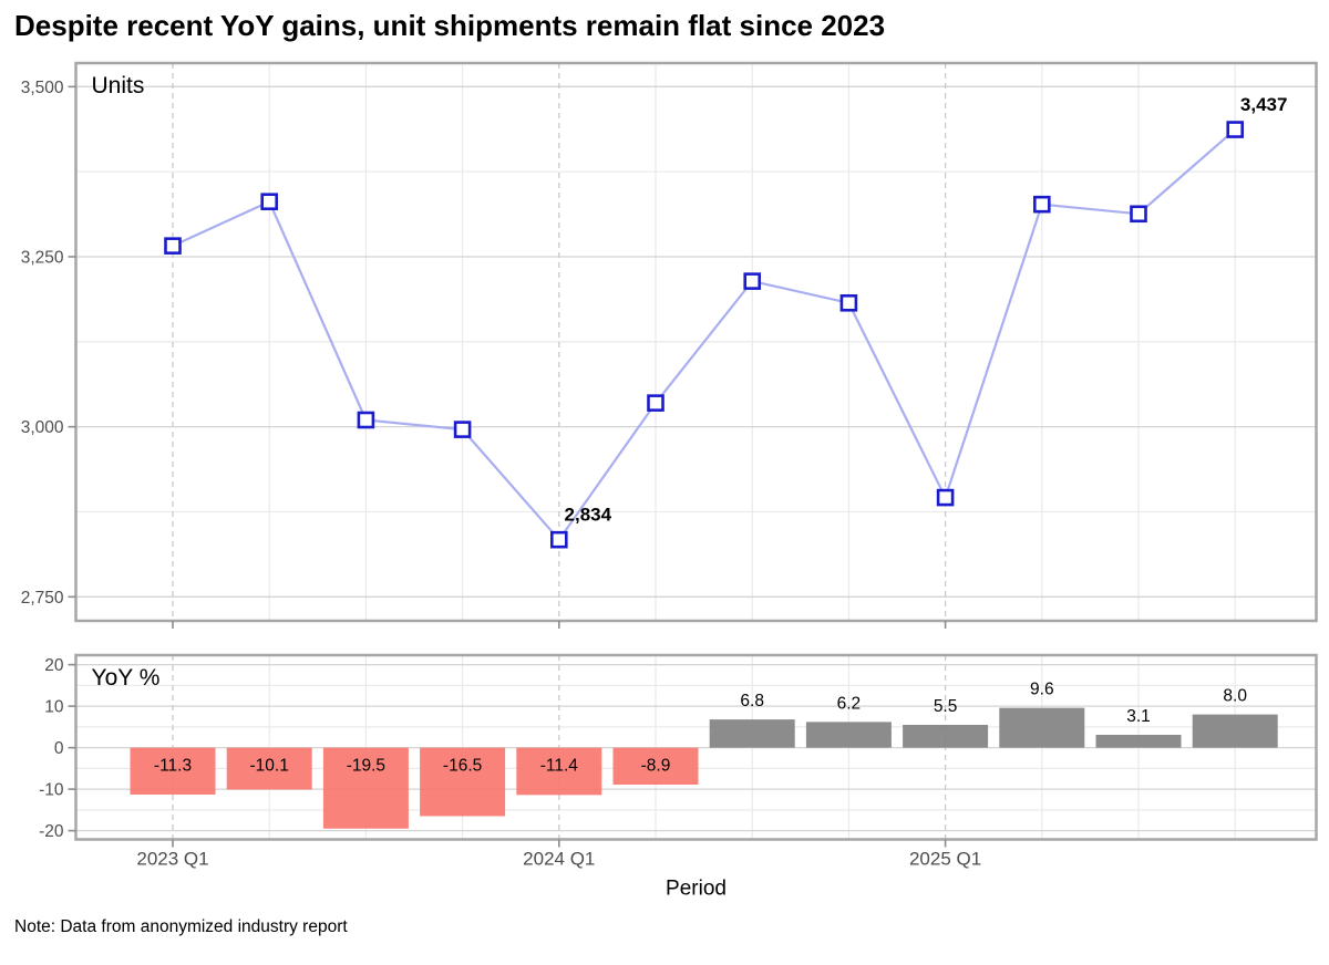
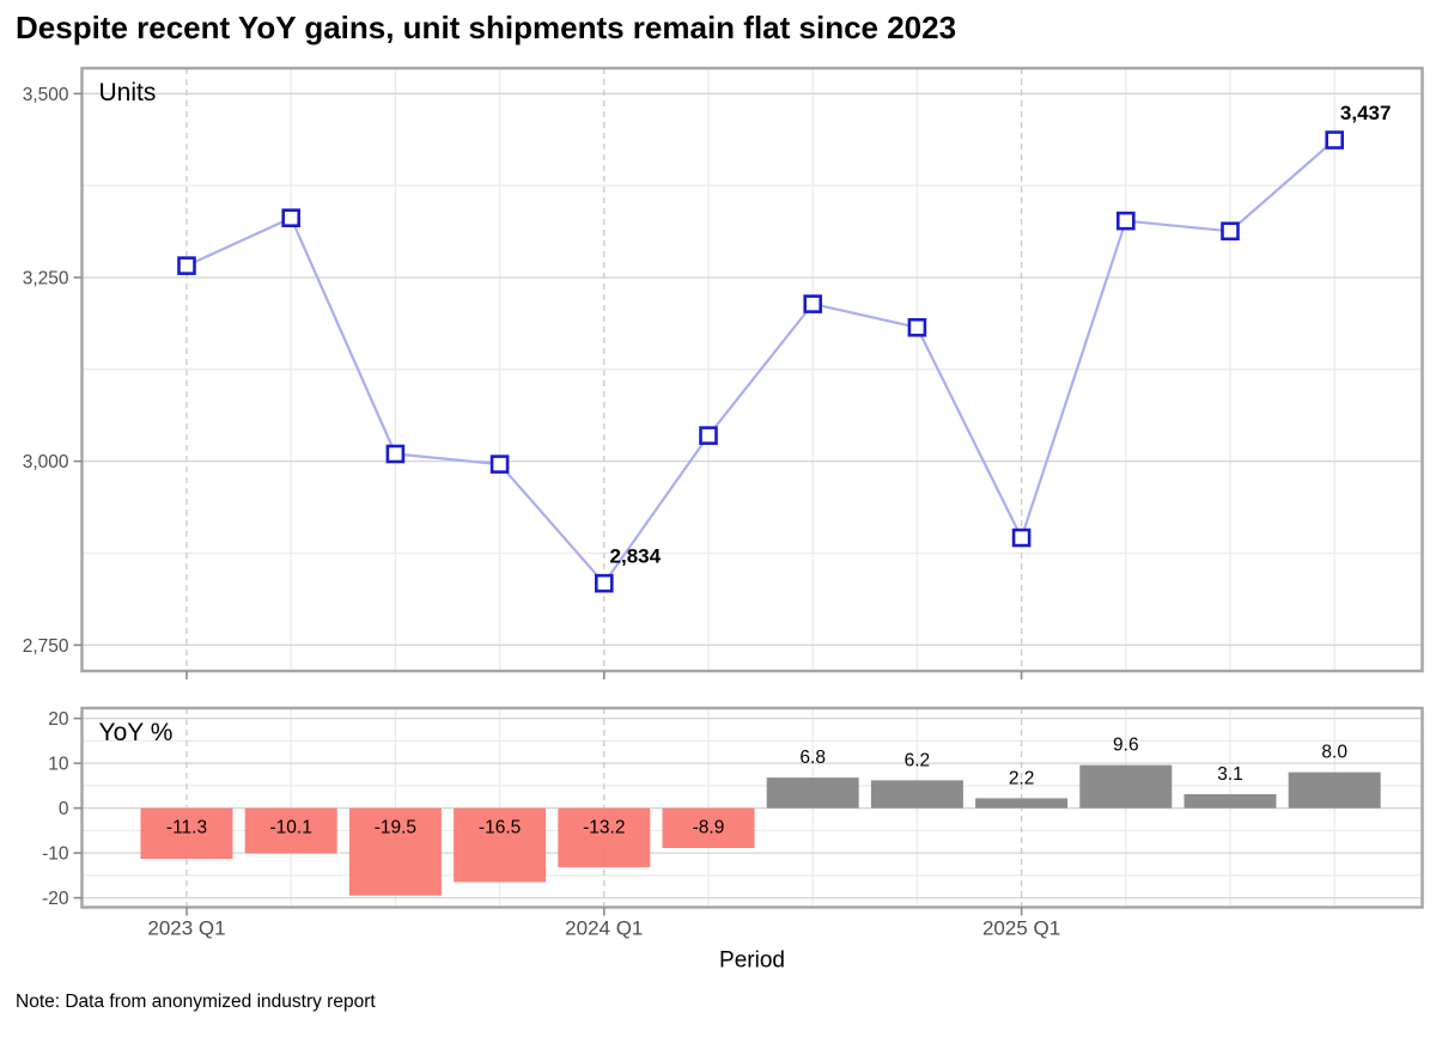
YoY %/2024 Q1: -11.4 -> -13.2
YoY %/2025 Q1: 5.5 -> 2.2
